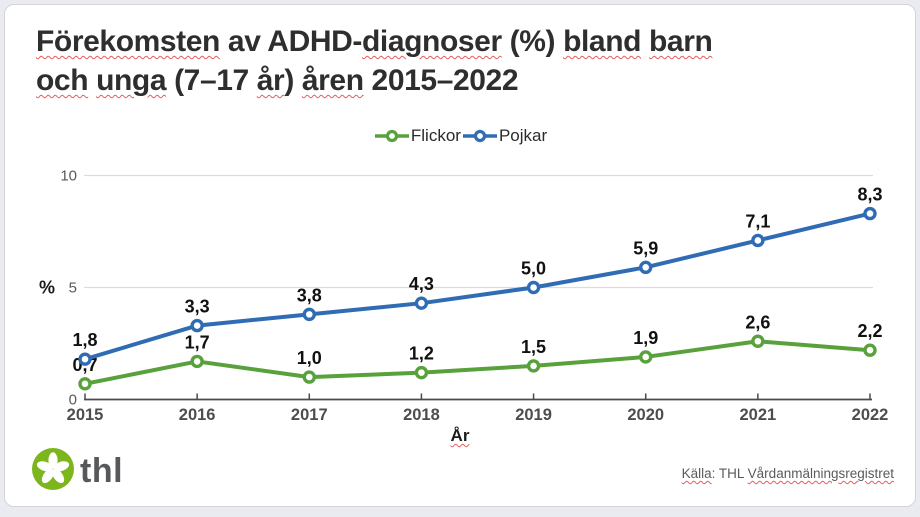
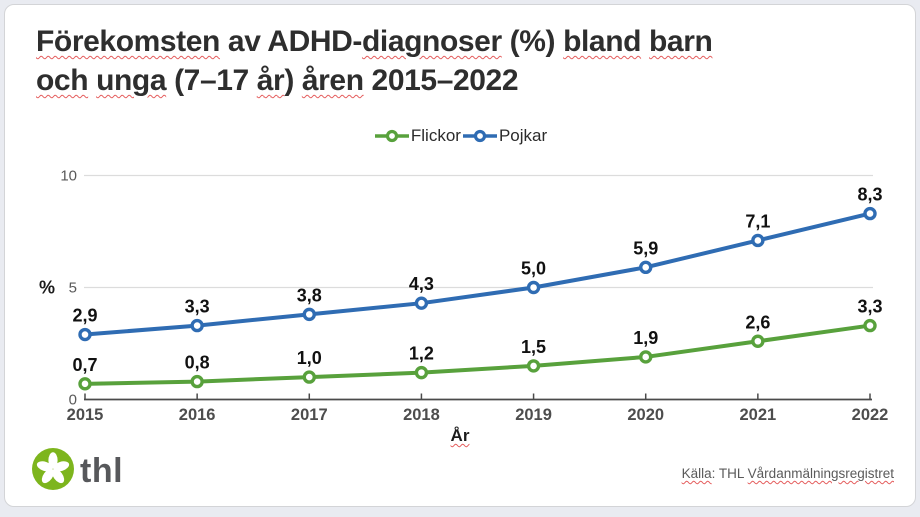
Pojkar/2015: 1,8 -> 2,9
Flickor/2016: 1,7 -> 0,8
Flickor/2022: 2,2 -> 3,3
